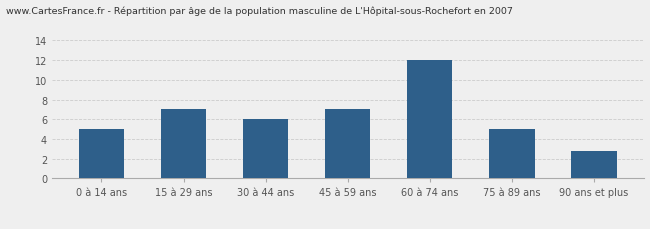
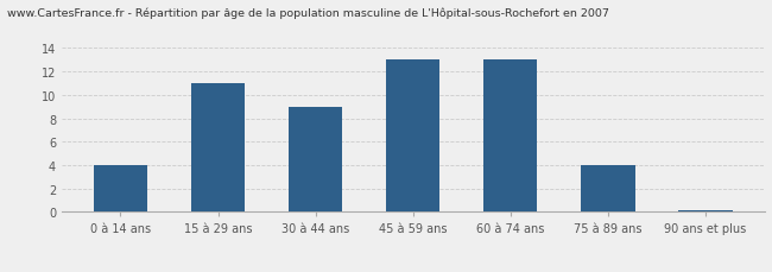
0 à 14 ans: 5.0 -> 4.0
15 à 29 ans: 7.0 -> 11.0
30 à 44 ans: 6.0 -> 9.0
45 à 59 ans: 7.0 -> 13.0
60 à 74 ans: 12.0 -> 13.0
75 à 89 ans: 5.0 -> 4.0
90 ans et plus: 2.8 -> 0.1
